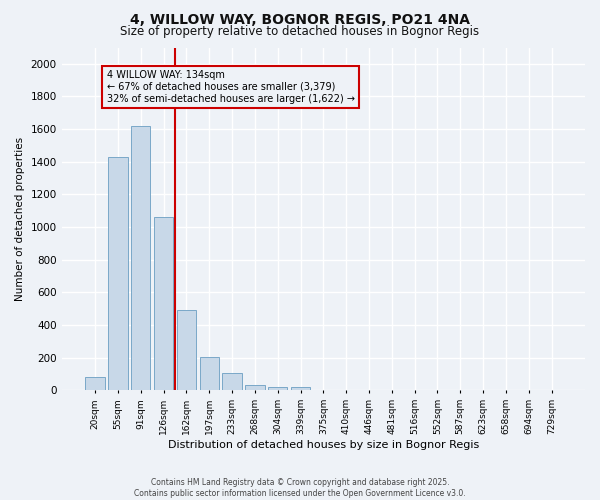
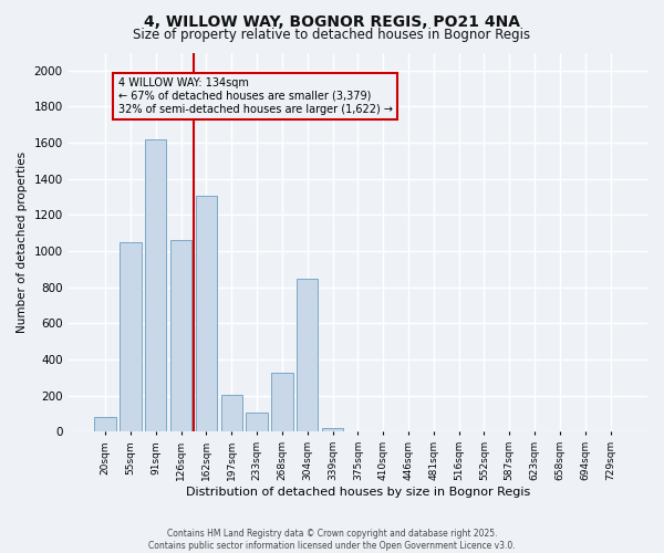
55sqm: 1430 -> 1050
162sqm: 490 -> 1310
268sqm: 40 -> 330
304sqm: 20 -> 850
